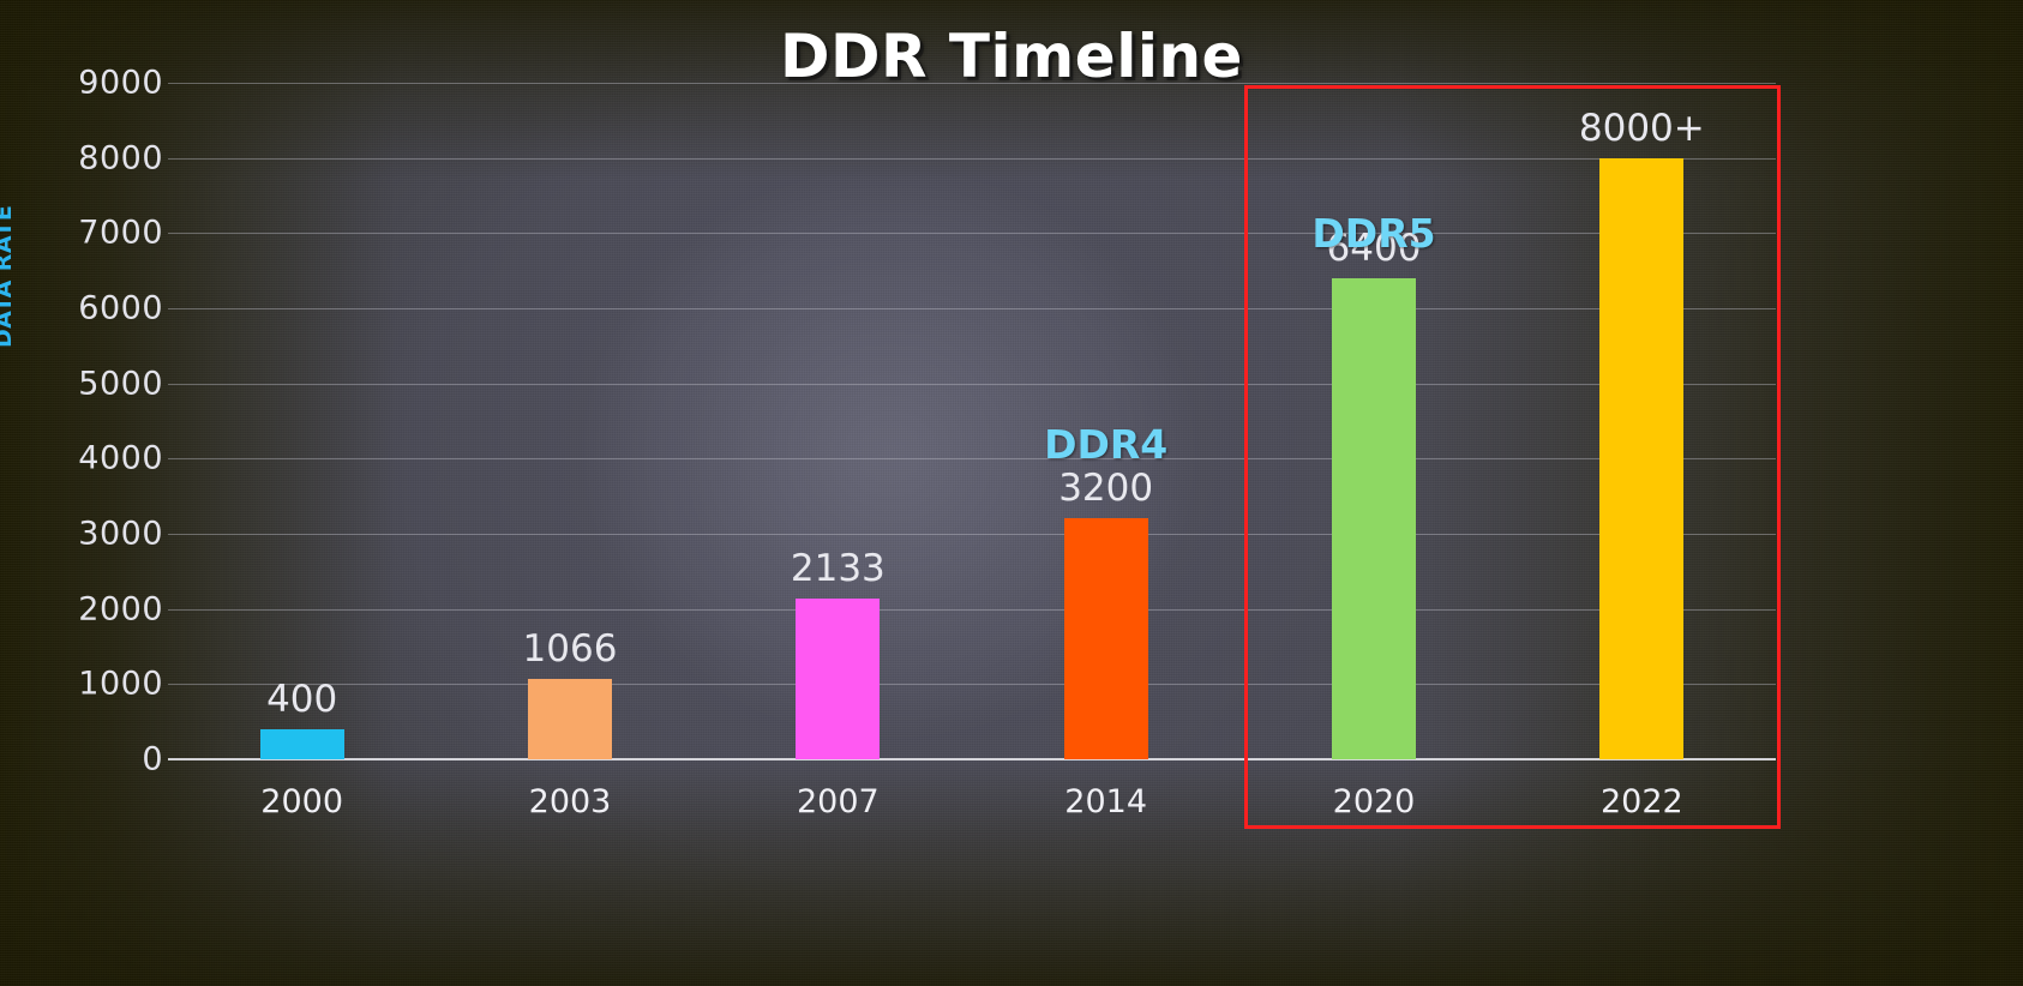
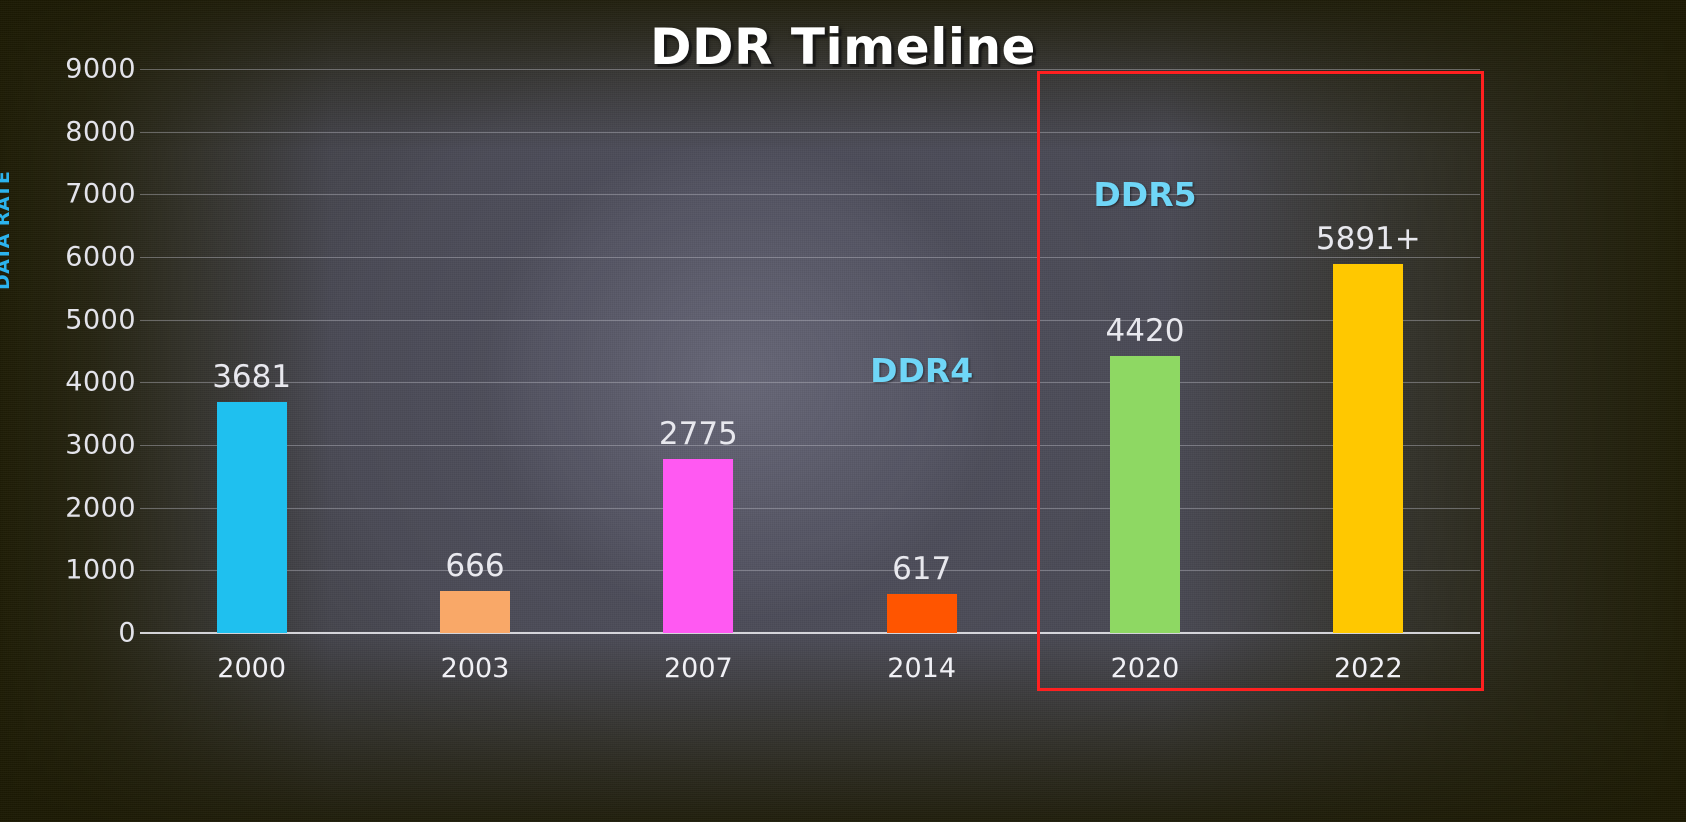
2000: 400 -> 3681
2003: 1066 -> 666
2007: 2133 -> 2775
2014: 3200 -> 617
2020: 6400 -> 4420
2022: 8000 -> 5891
